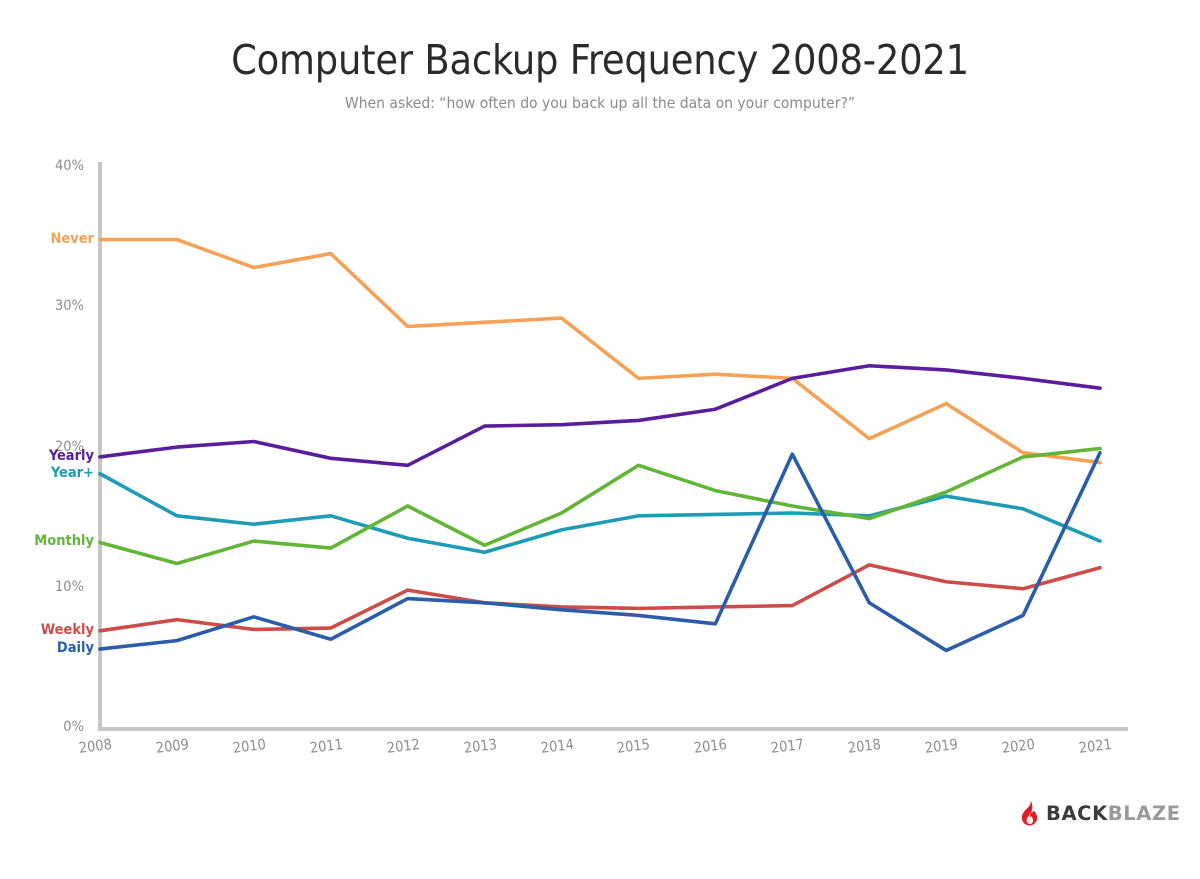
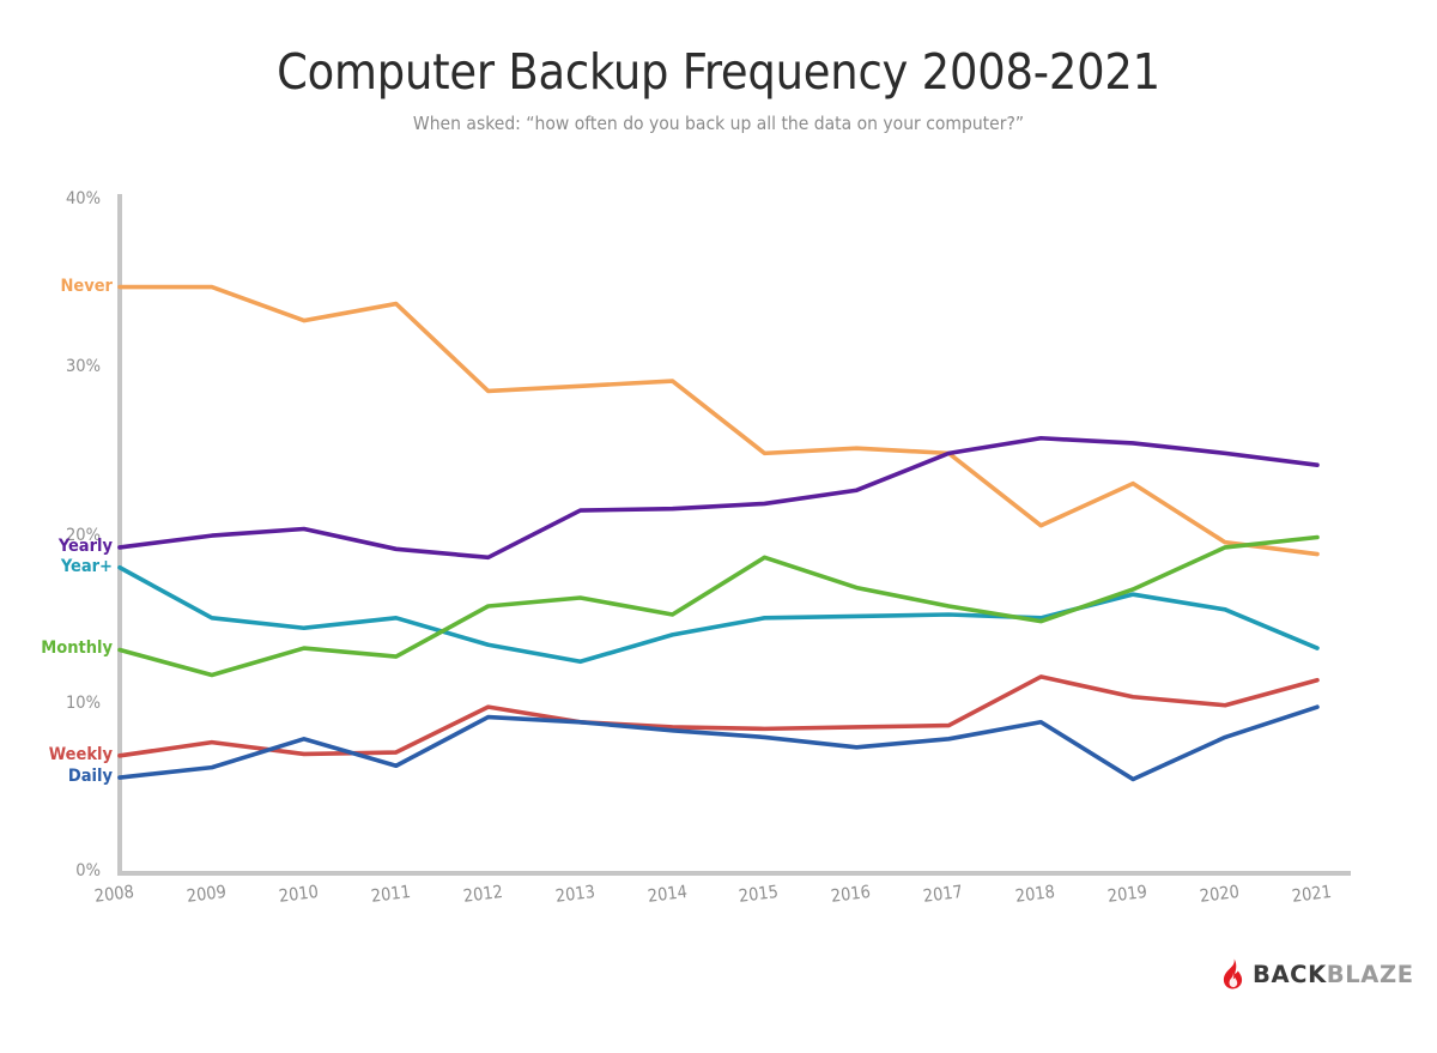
Monthly/2013: 13.1% -> 16.4%
Daily/2017: 19.6% -> 8.0%
Daily/2021: 19.7% -> 9.9%
